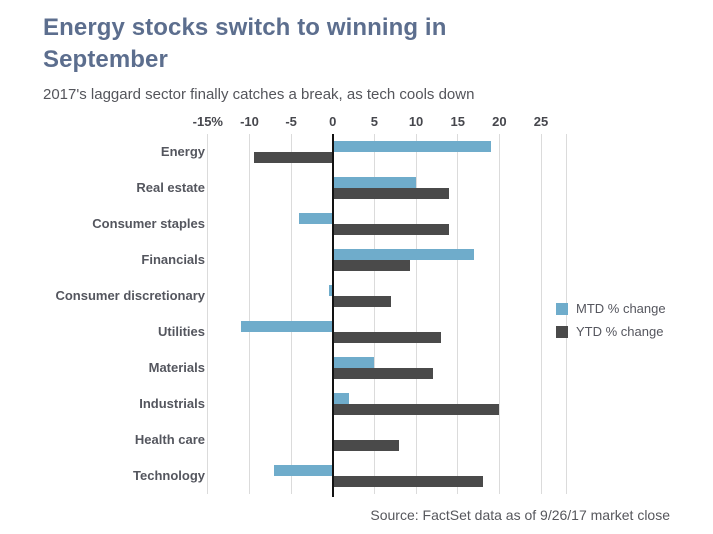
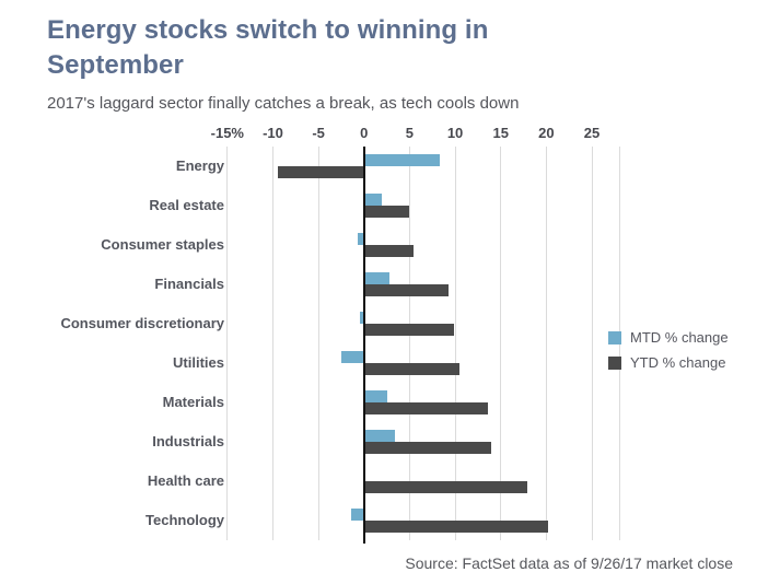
MTD % change/Energy: 19 -> 8
MTD % change/Real estate: 10 -> 2
YTD % change/Real estate: 14 -> 5
MTD % change/Consumer staples: -4 -> -1
YTD % change/Consumer staples: 14 -> 5
MTD % change/Financials: 17 -> 3
YTD % change/Consumer discretionary: 7 -> 10
MTD % change/Utilities: -11 -> -2
YTD % change/Utilities: 13 -> 10
MTD % change/Materials: 5 -> 2
YTD % change/Materials: 12 -> 14
MTD % change/Industrials: 2 -> 3
YTD % change/Industrials: 20 -> 14
YTD % change/Health care: 8 -> 18
MTD % change/Technology: -7 -> -1
YTD % change/Technology: 18 -> 20
